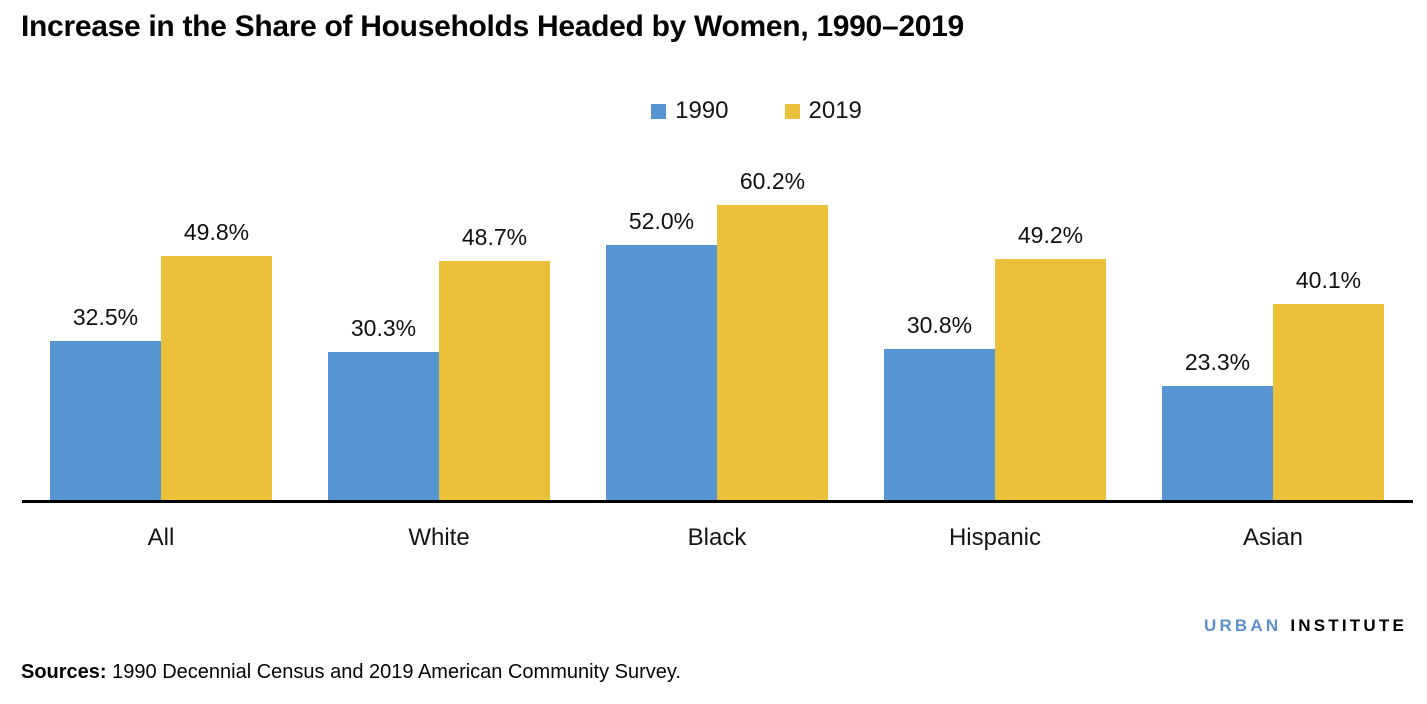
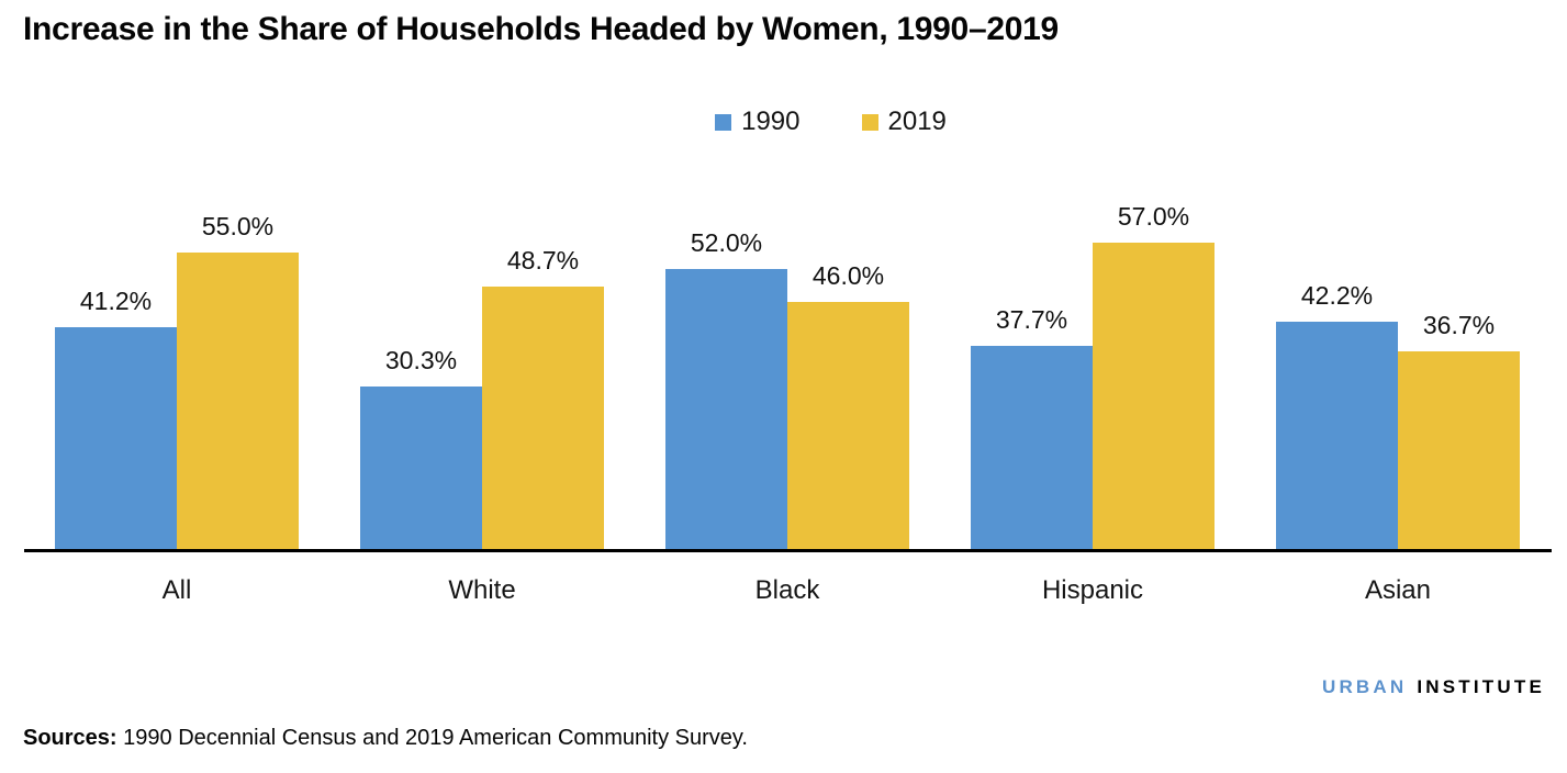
1990/All: 32.5% -> 41.2%
2019/All: 49.8% -> 55.0%
2019/Black: 60.2% -> 46.0%
1990/Hispanic: 30.8% -> 37.7%
2019/Hispanic: 49.2% -> 57.0%
1990/Asian: 23.3% -> 42.2%
2019/Asian: 40.1% -> 36.7%
